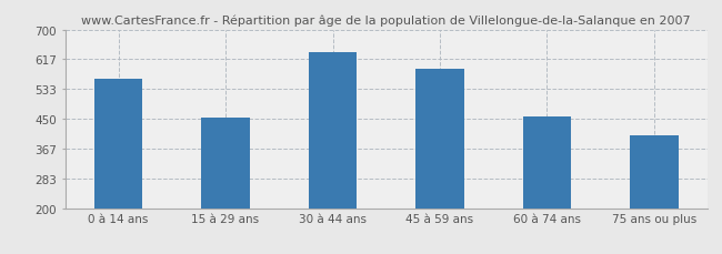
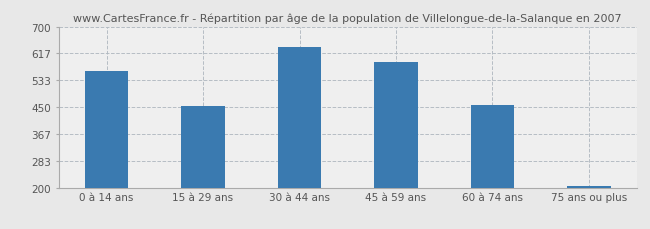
75 ans ou plus: 405 -> 205
